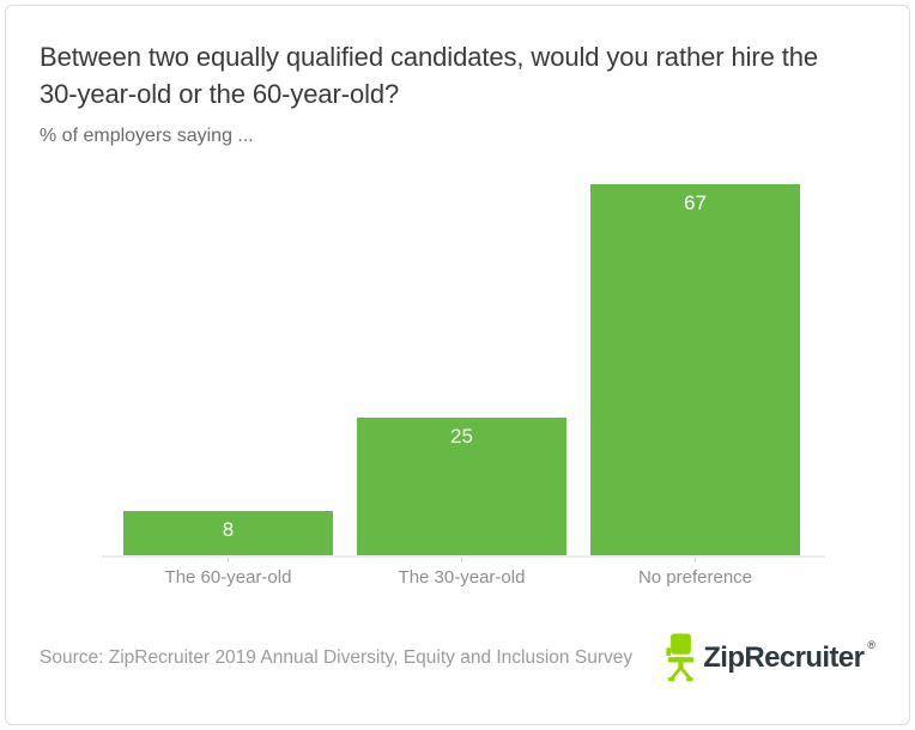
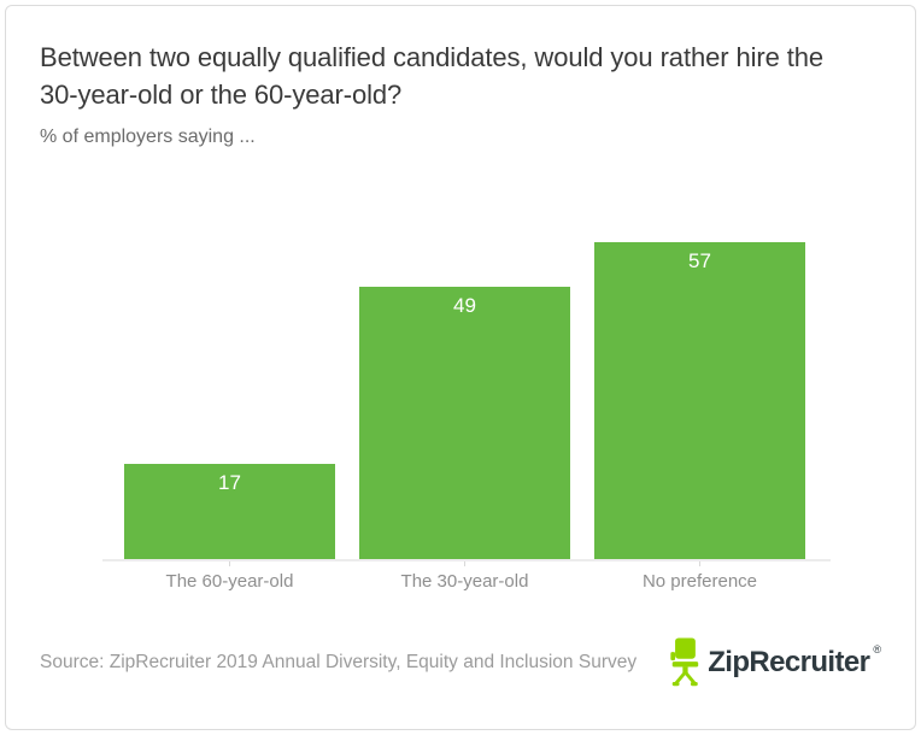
The 60-year-old: 8 -> 17
The 30-year-old: 25 -> 49
No preference: 67 -> 57
